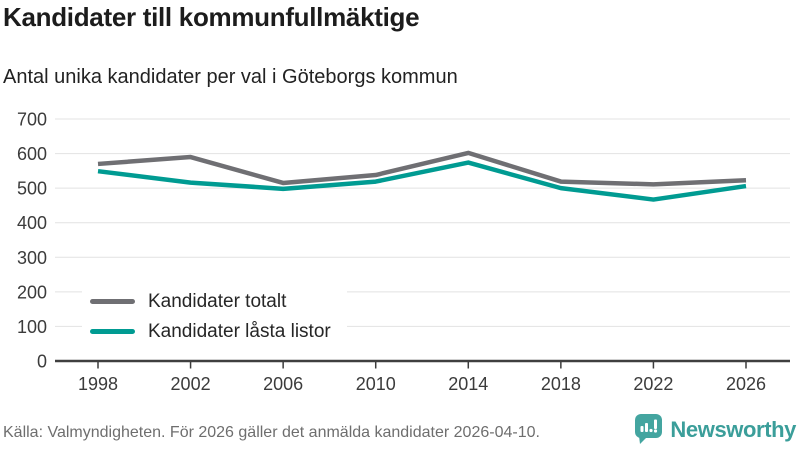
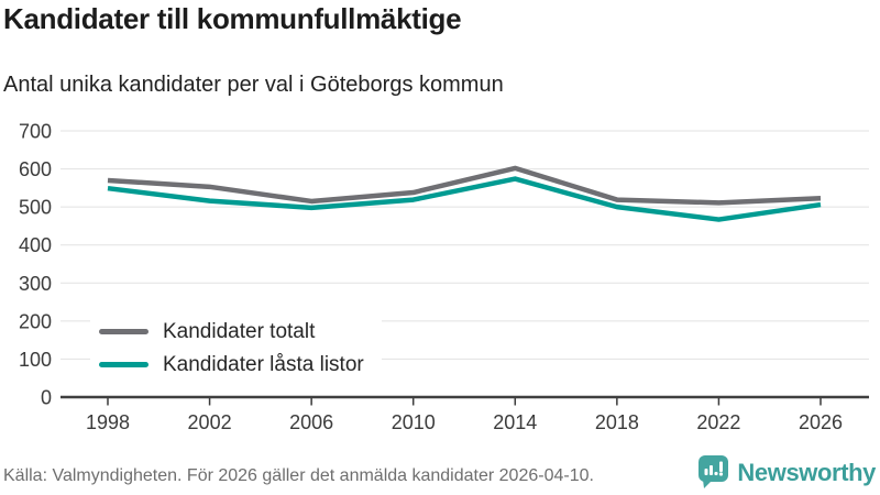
Kandidater totalt/2002: 590 -> 550
